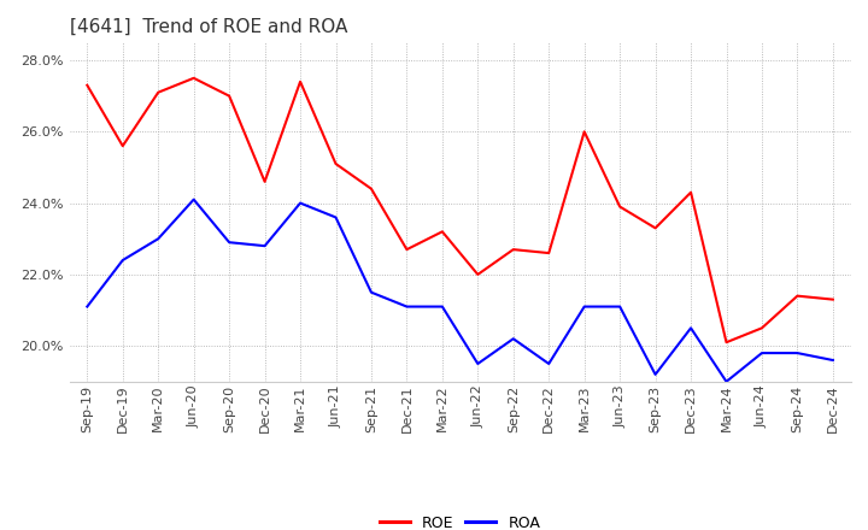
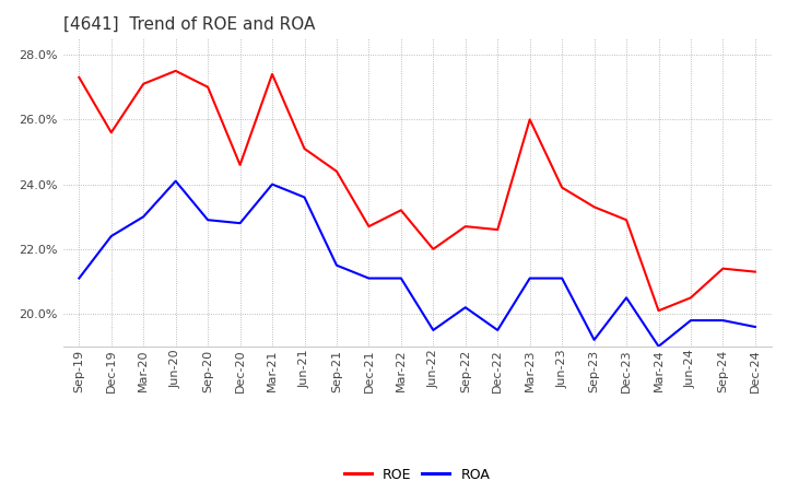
ROE/Dec-23: 24.3% -> 22.9%
